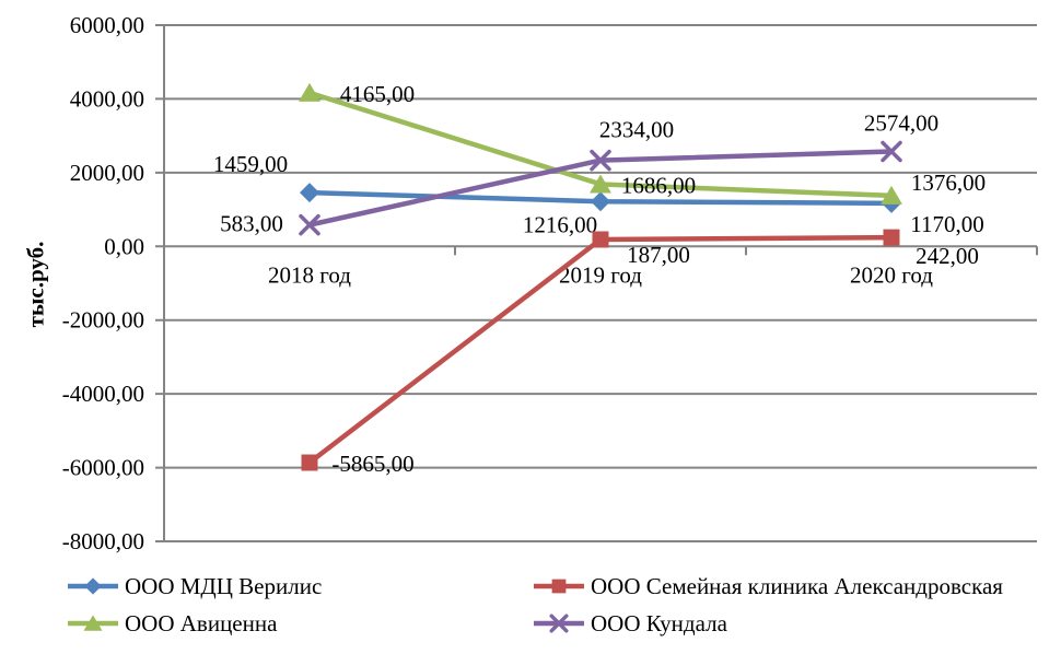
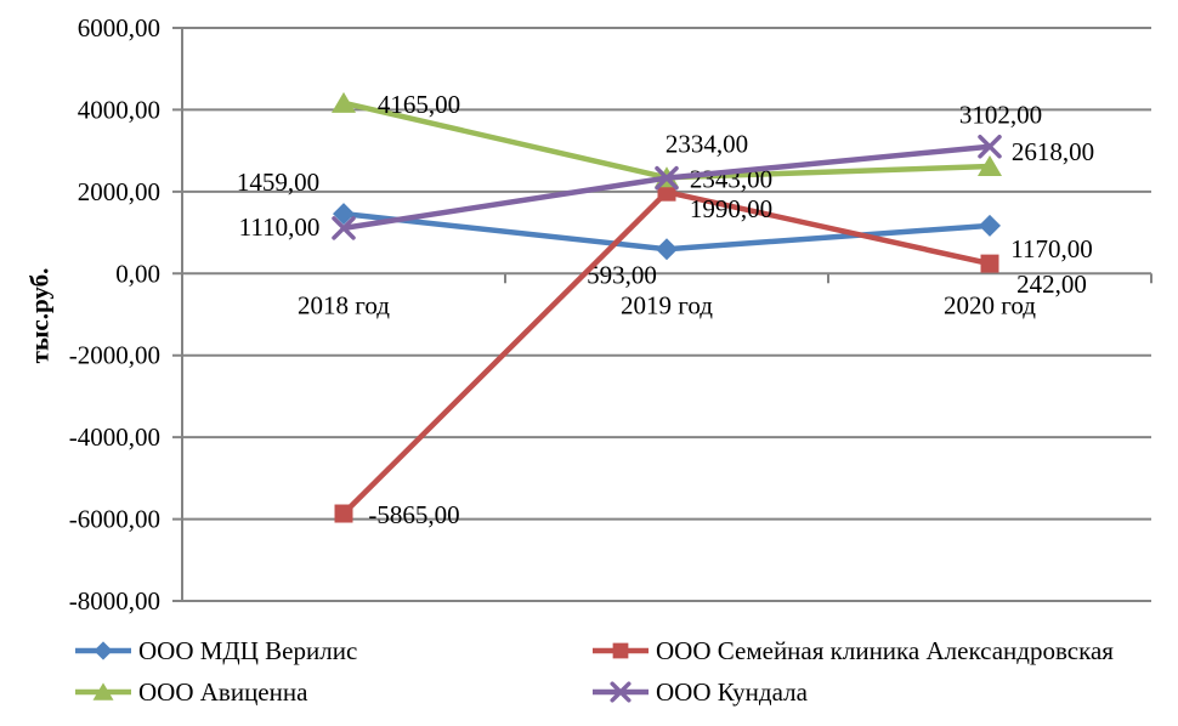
ООО Кундала/2018 год: 583,00 -> 1110,00
ООО МДЦ Верилис/2019 год: 1216,00 -> 593,00
ООО Семейная клиника Александровская/2019 год: 187,00 -> 1990,00
ООО Авиценна/2019 год: 1686,00 -> 2343,00
ООО Авиценна/2020 год: 1376,00 -> 2618,00
ООО Кундала/2020 год: 2574,00 -> 3102,00
